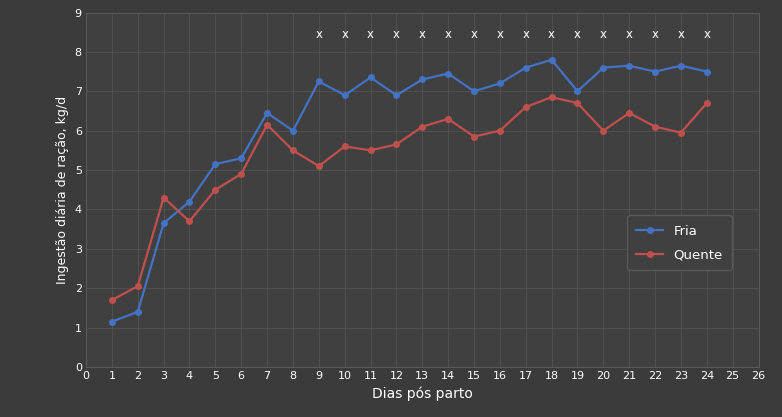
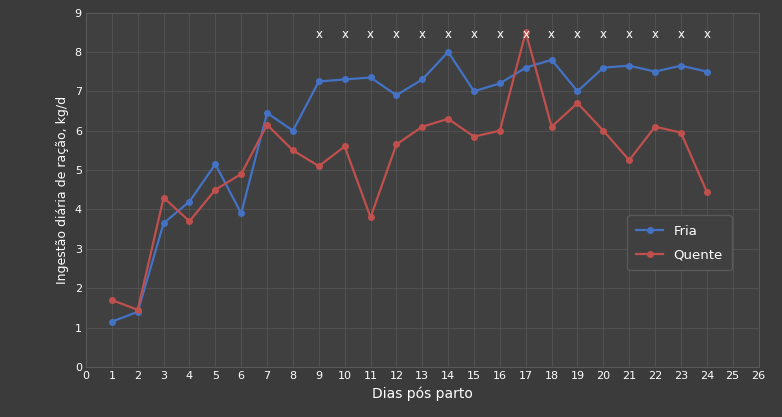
Quente/2: 2.05 -> 1.45
Fria/6: 5.30 -> 3.90
Fria/10: 6.90 -> 7.30
Quente/11: 5.50 -> 3.80
Fria/14: 7.45 -> 8.00
Quente/17: 6.60 -> 8.50
Quente/18: 6.85 -> 6.10
Quente/21: 6.45 -> 5.25
Quente/24: 6.70 -> 4.45
